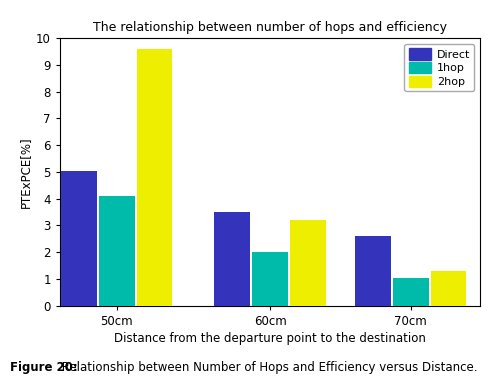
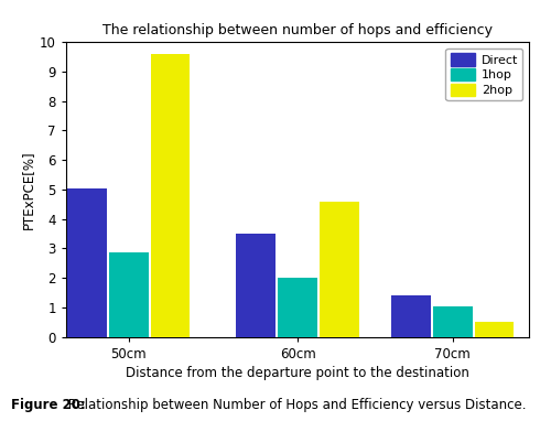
1hop/50cm: 4.10 -> 2.85
2hop/60cm: 3.2 -> 4.6
Direct/70cm: 2.60 -> 1.40
2hop/70cm: 1.3 -> 0.5
